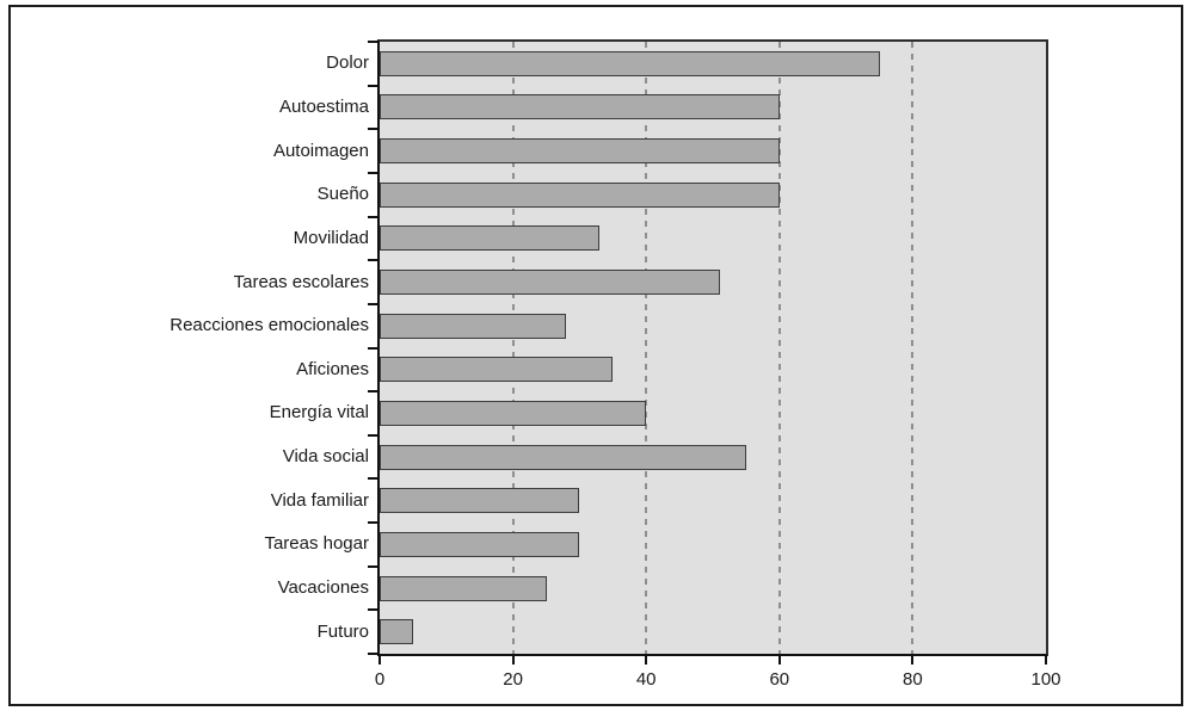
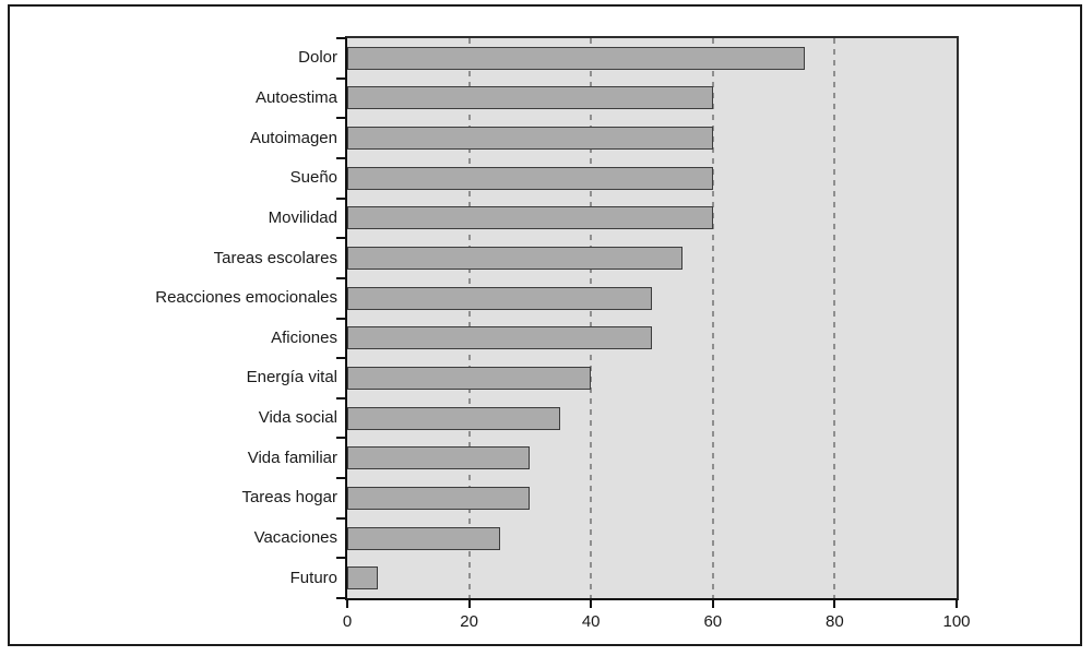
Movilidad: 33 -> 60
Tareas escolares: 51 -> 55
Reacciones emocionales: 28 -> 50
Aficiones: 35 -> 50
Vida social: 55 -> 35
